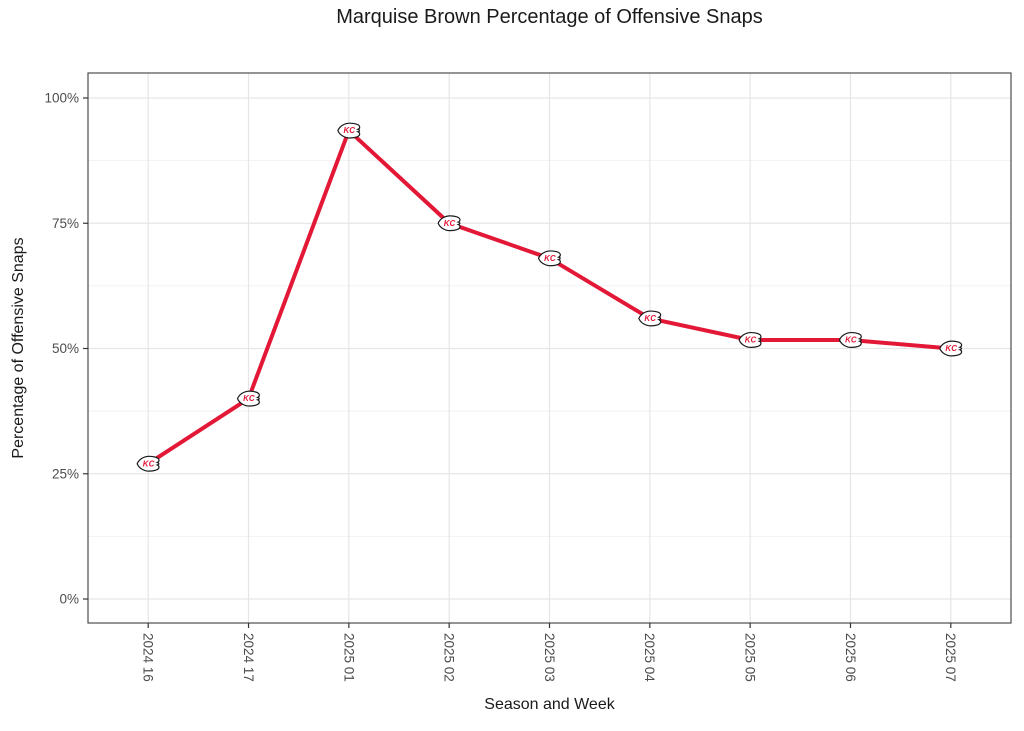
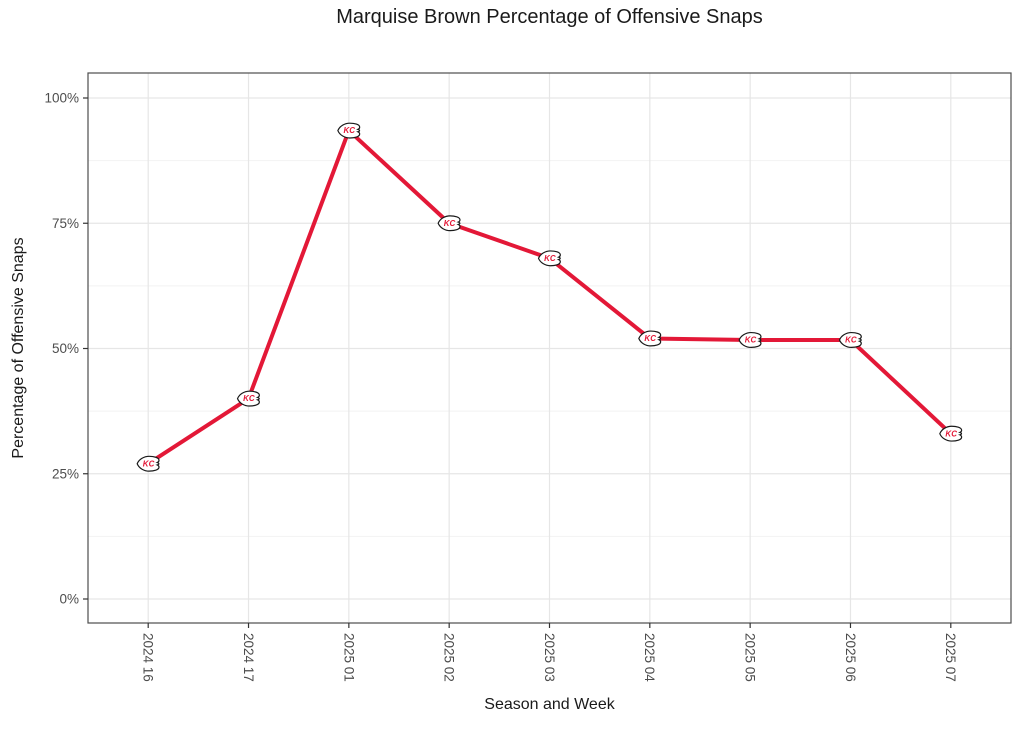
2025 04: 56% -> 52%
2025 07: 50% -> 33%
